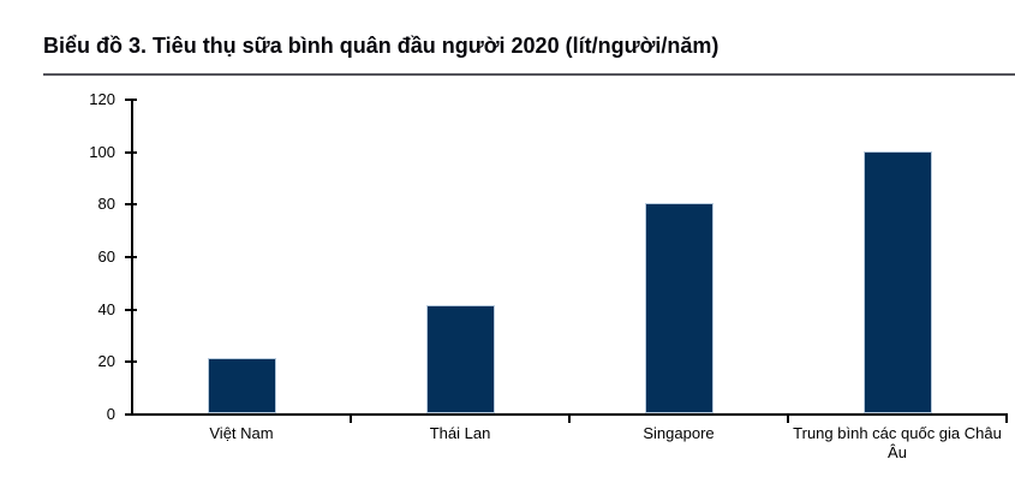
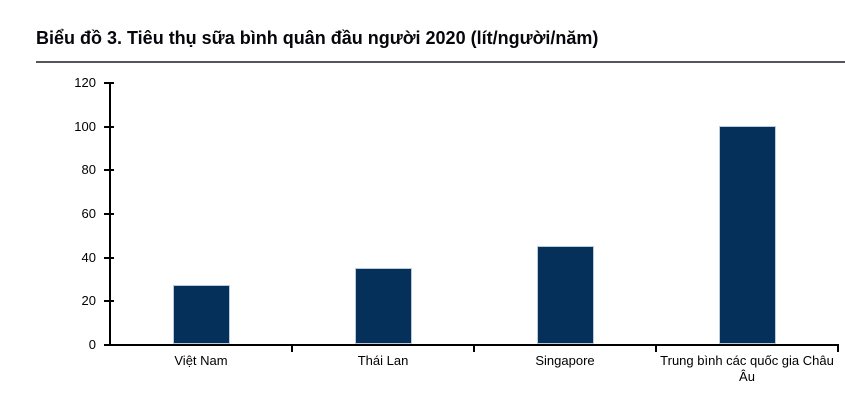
Việt Nam: 21 -> 27
Thái Lan: 41 -> 35
Singapore: 80 -> 45
